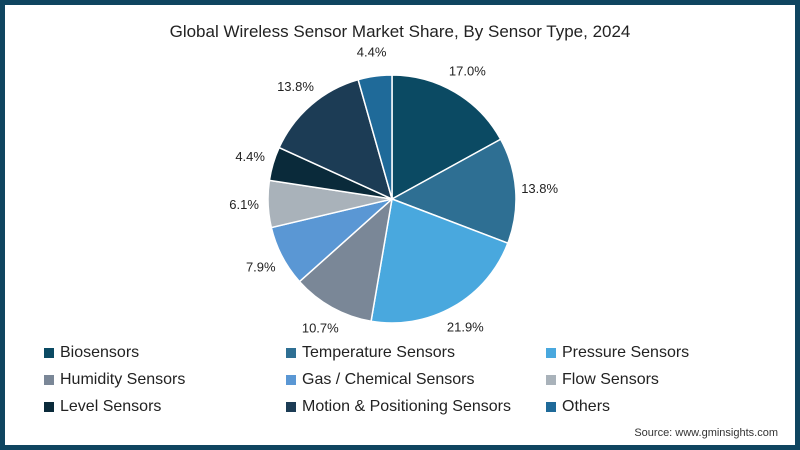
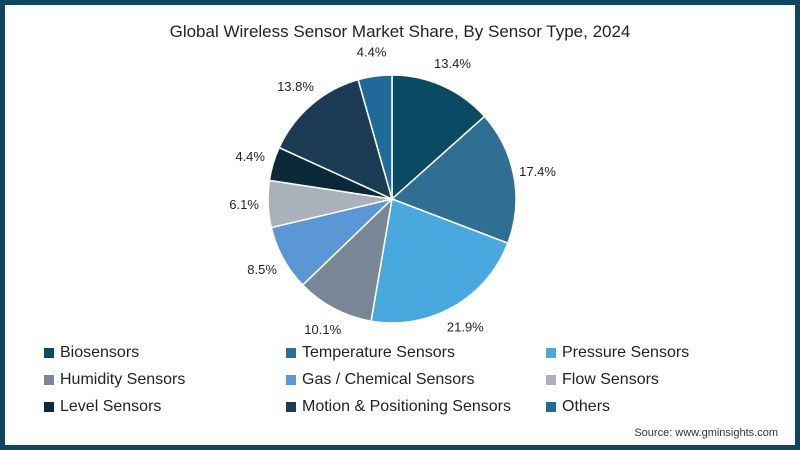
Biosensors: 17.0% -> 13.4%
Temperature Sensors: 13.8% -> 17.4%
Humidity Sensors: 10.7% -> 10.1%
Gas / Chemical Sensors: 7.9% -> 8.5%
